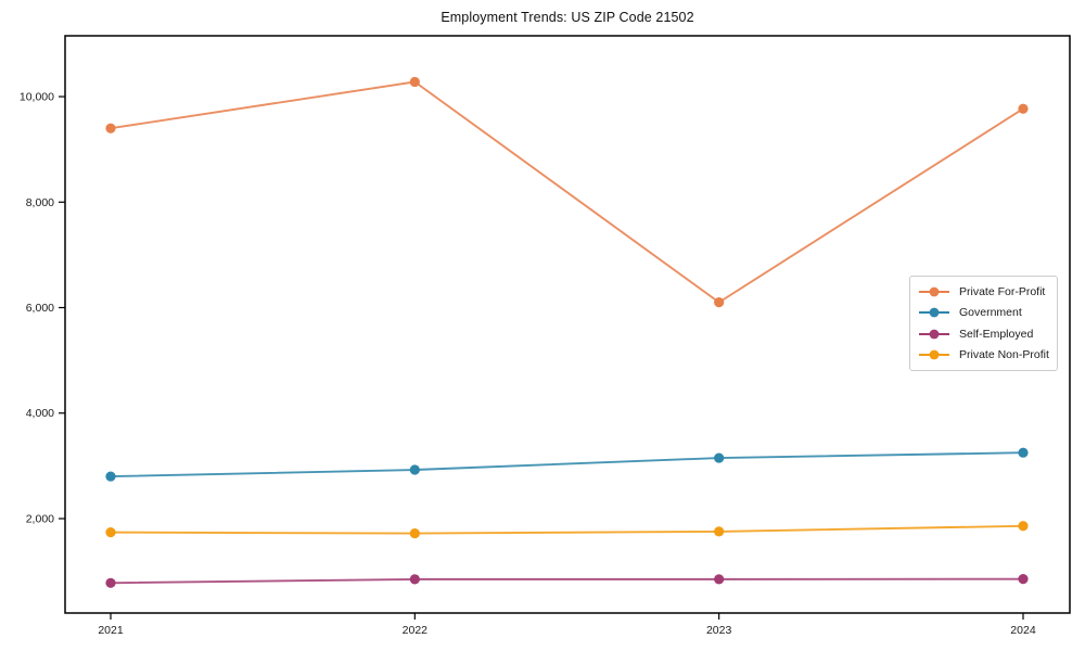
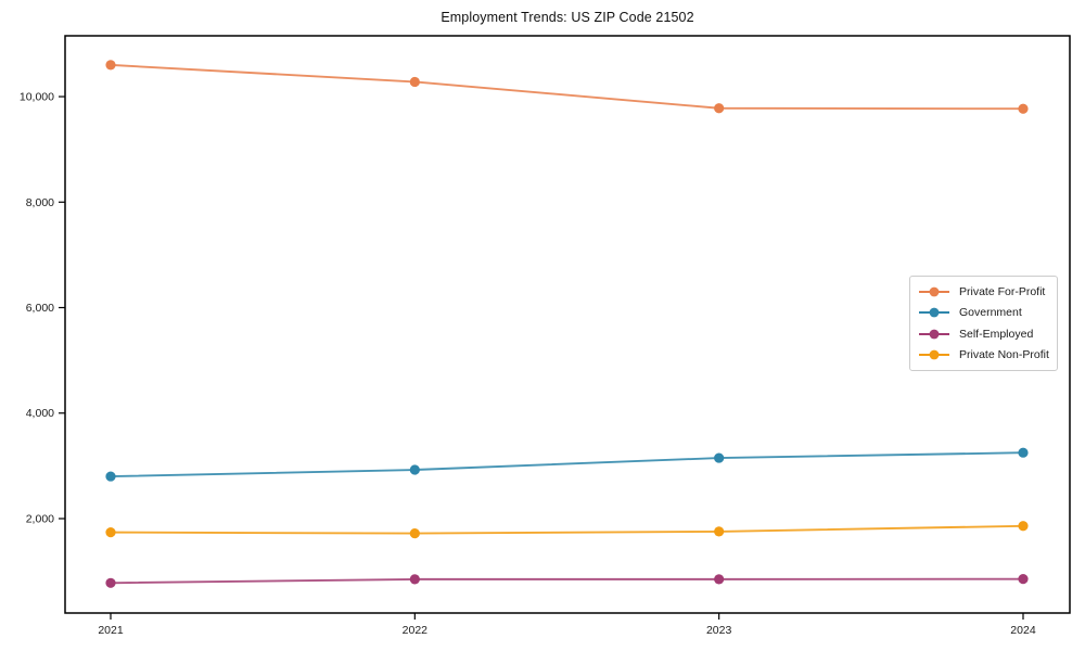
Private For-Profit/2021: 9400 -> 10600
Private For-Profit/2023: 6100 -> 9800
